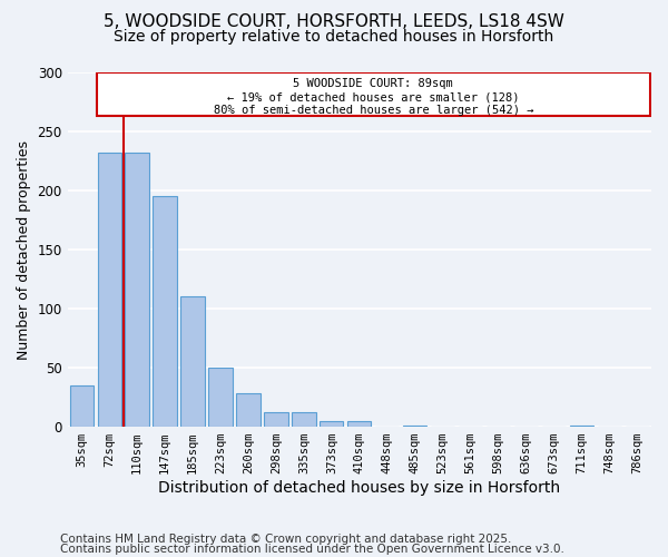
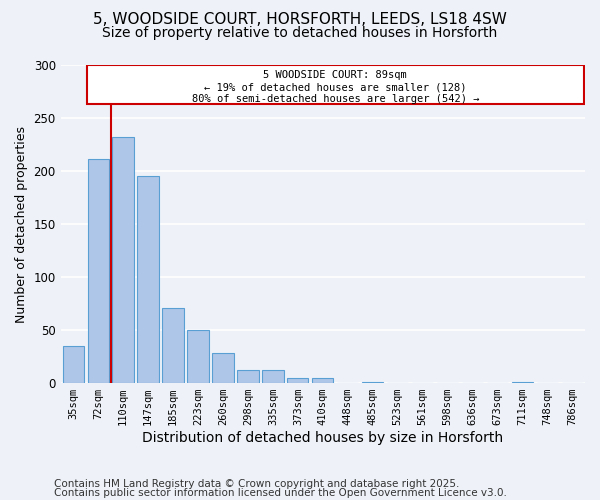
72sqm: 232 -> 211
185sqm: 110 -> 71
